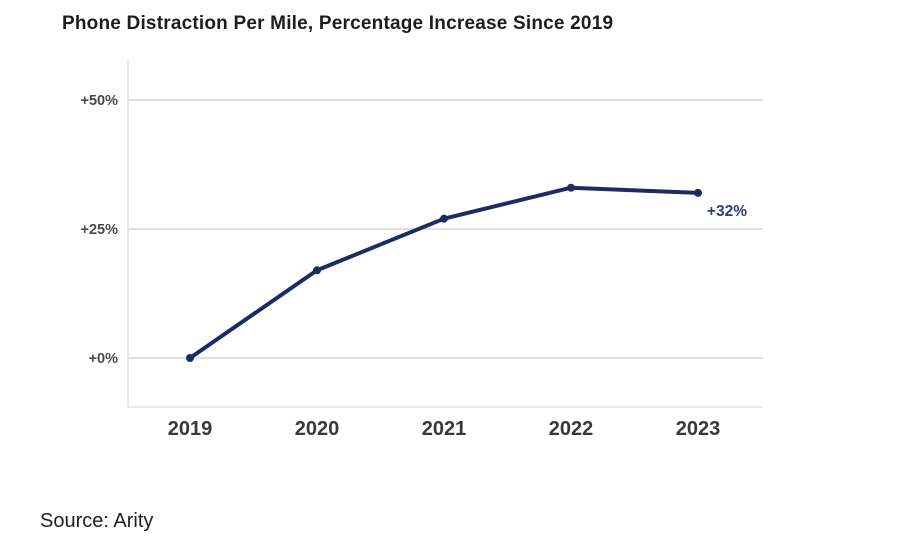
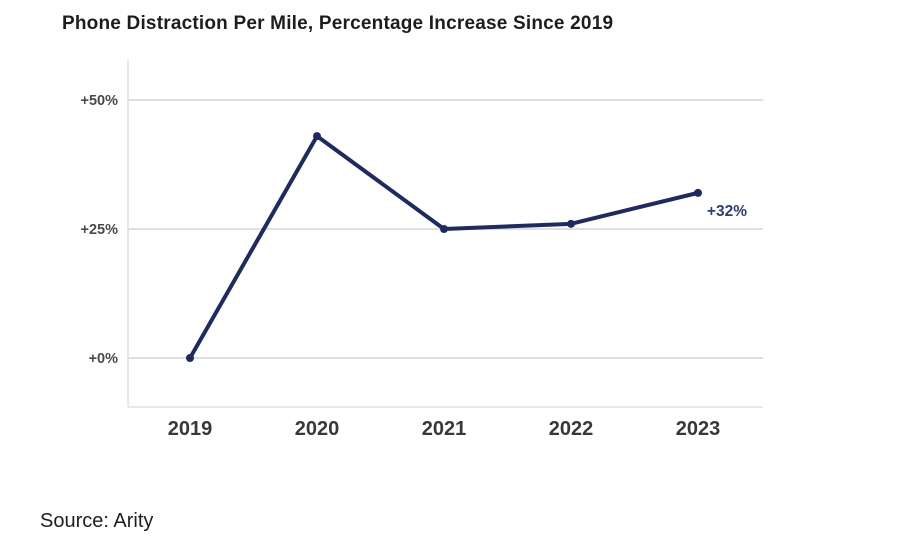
2020: 17% -> 43%
2021: 27% -> 25%
2022: 33% -> 26%
